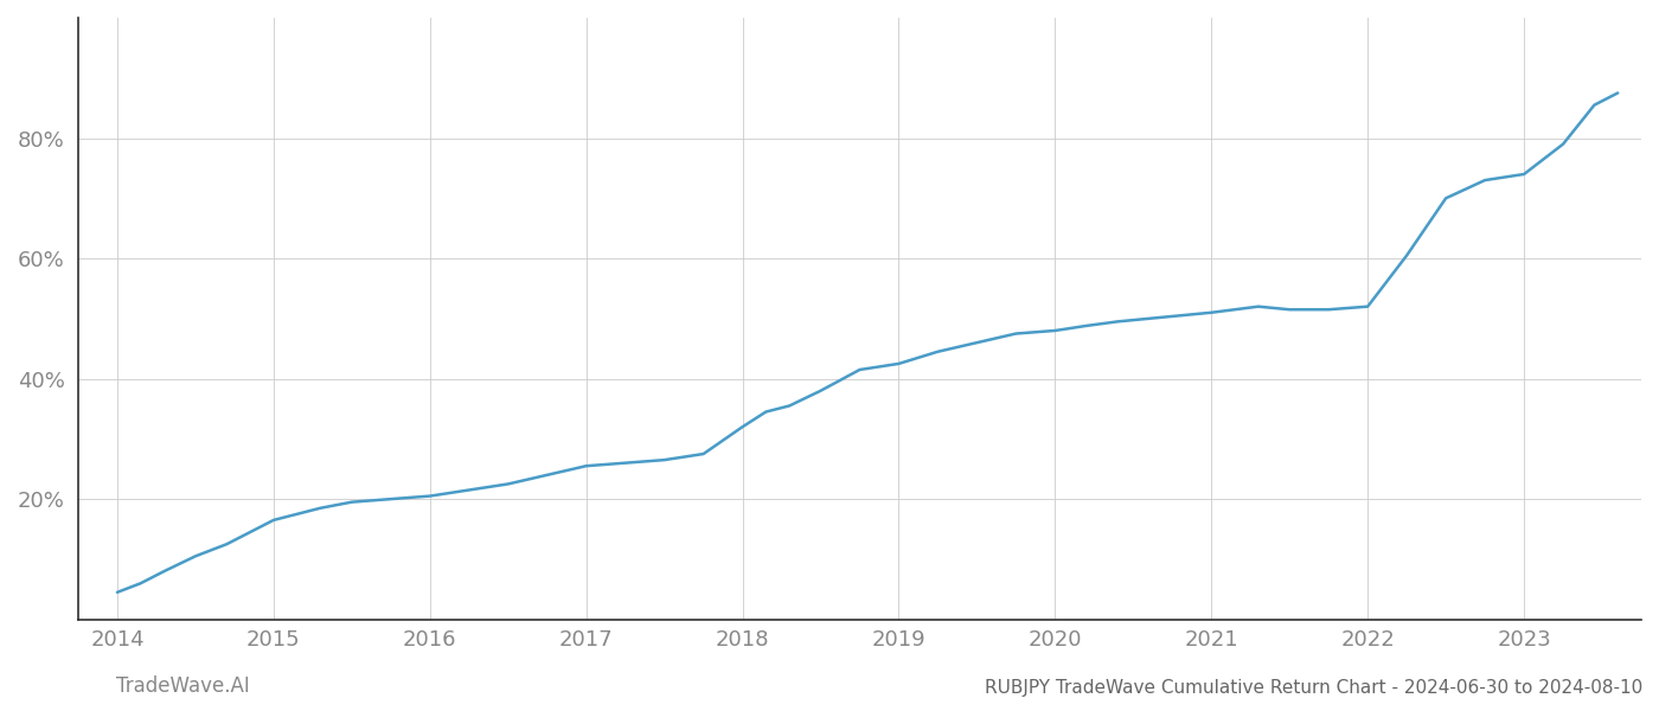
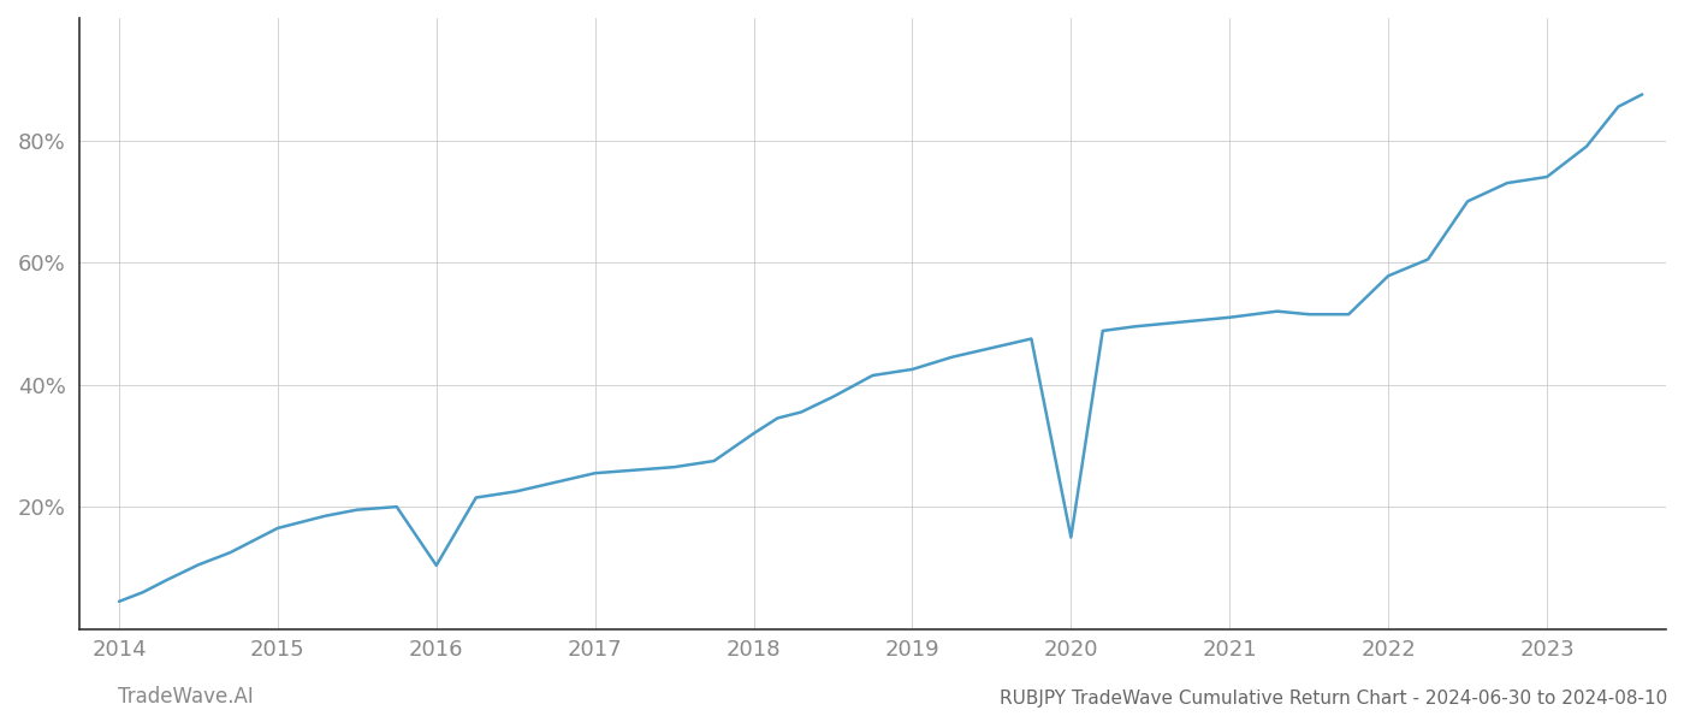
2016: 20.5% -> 10.4%
2020: 48.0% -> 15.0%
2022: 52.0% -> 57.8%
